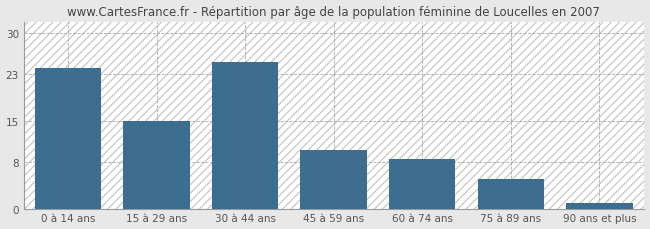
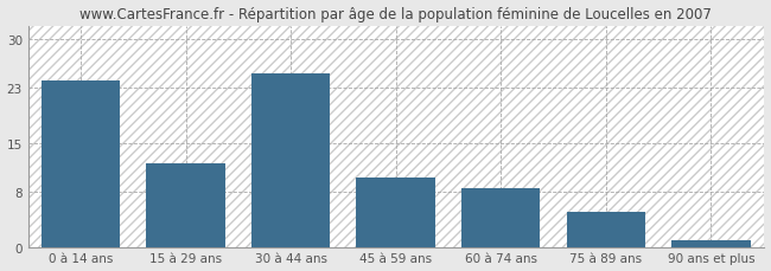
15 à 29 ans: 15.0 -> 12.0
